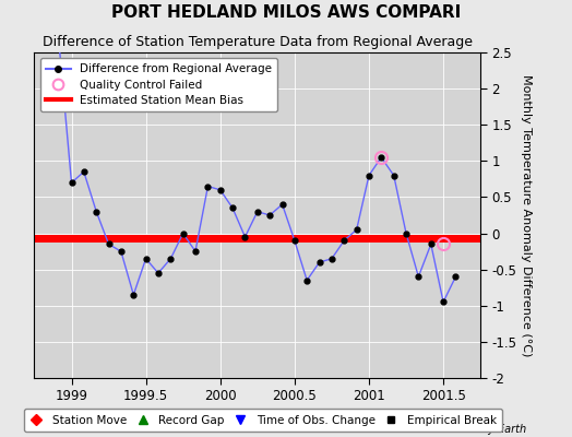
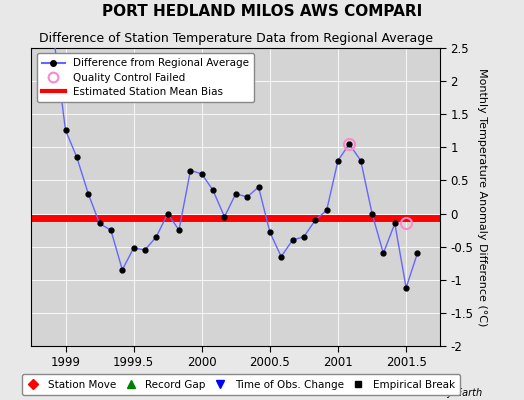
1999: 0.70 -> 1.26
1999.5: -0.35 -> -0.52
2000.5: -0.10 -> -0.28
2001.5: -0.95 -> -1.12
